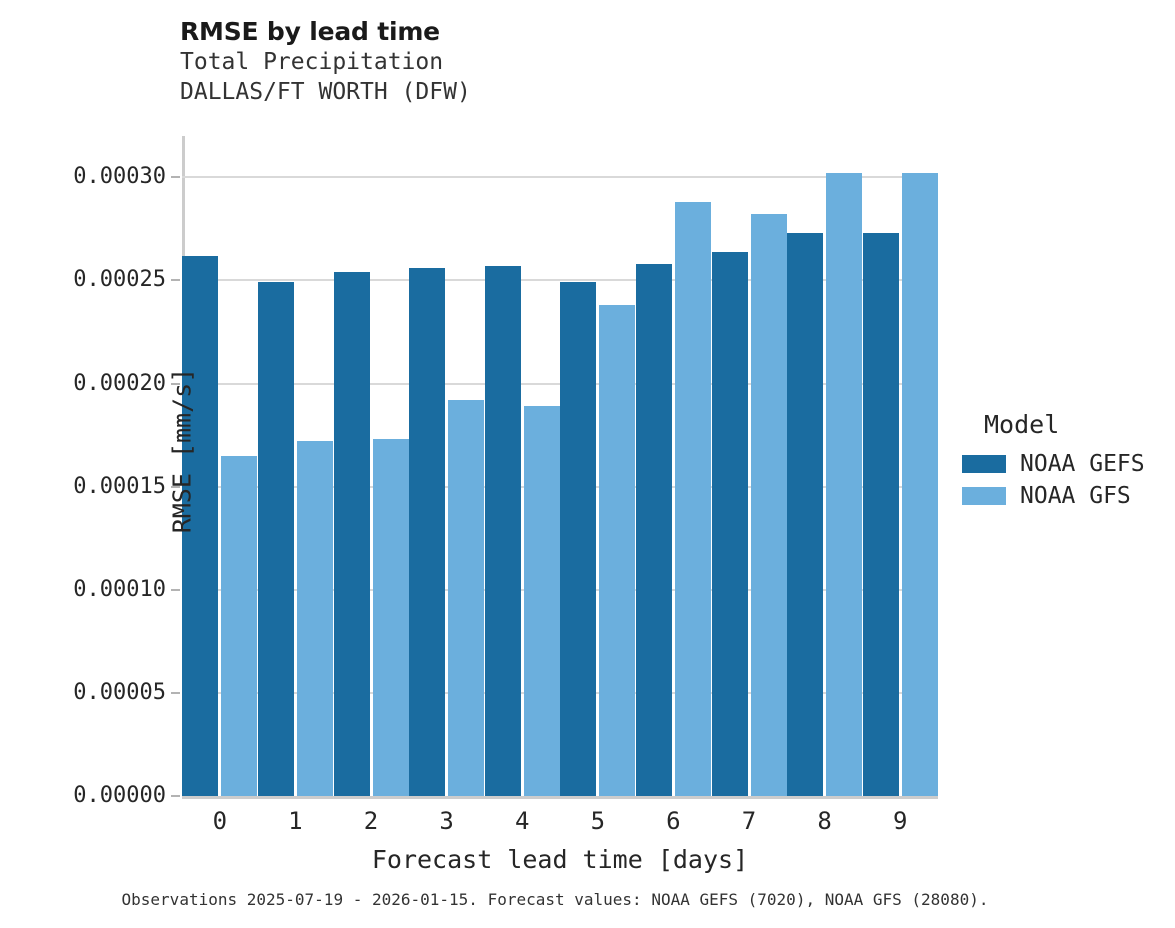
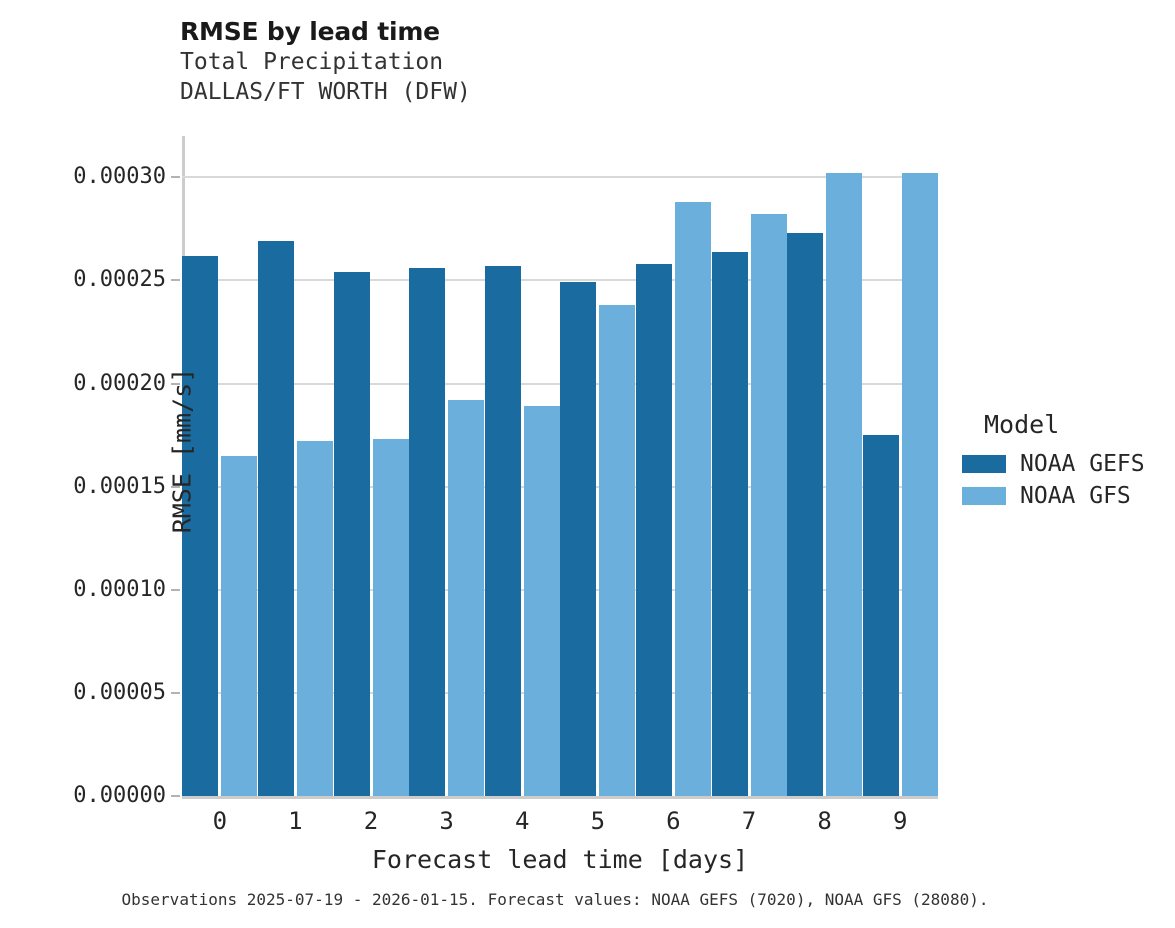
NOAA GEFS/1: 0.000249 -> 0.000269
NOAA GEFS/9: 0.000273 -> 0.000175
